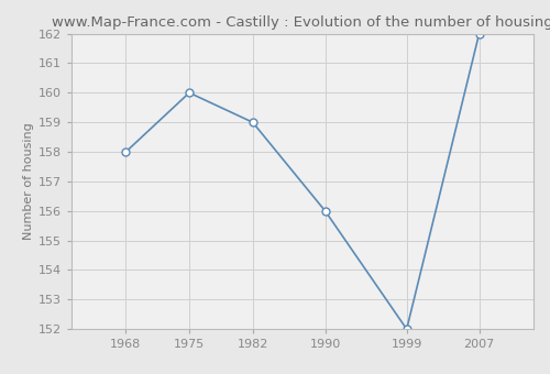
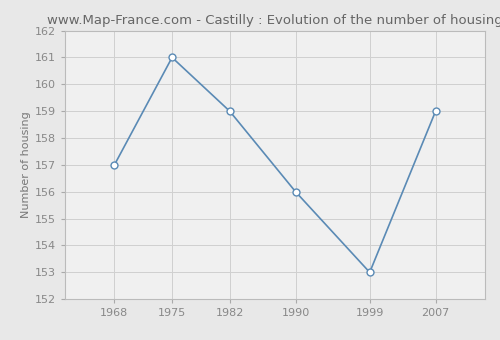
1968: 158 -> 157
1975: 160 -> 161
1999: 152 -> 153
2007: 162 -> 159
